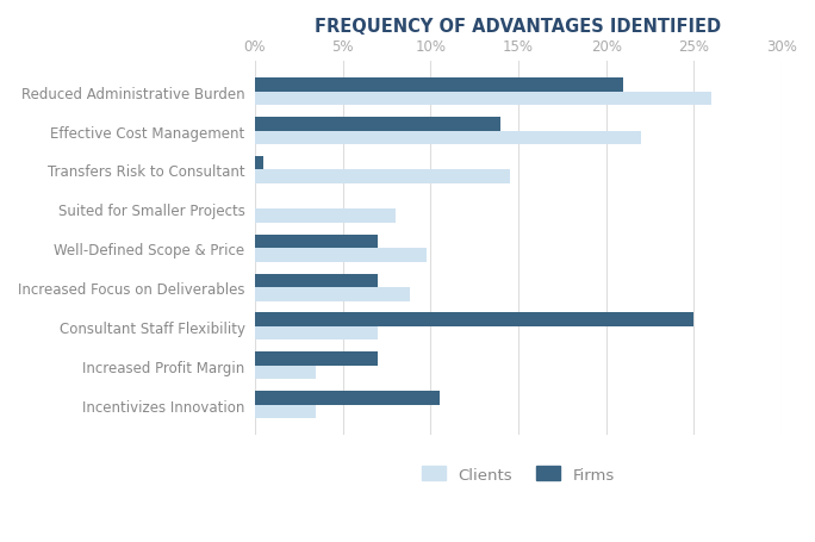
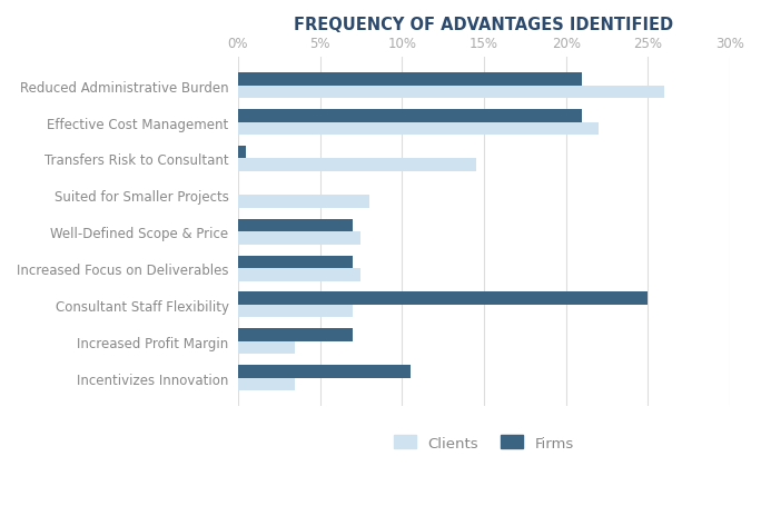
Firms/Effective Cost Management: 14.0% -> 21.0%
Clients/Well-Defined Scope & Price: 9.8% -> 7.5%
Clients/Increased Focus on Deliverables: 8.8% -> 7.5%
